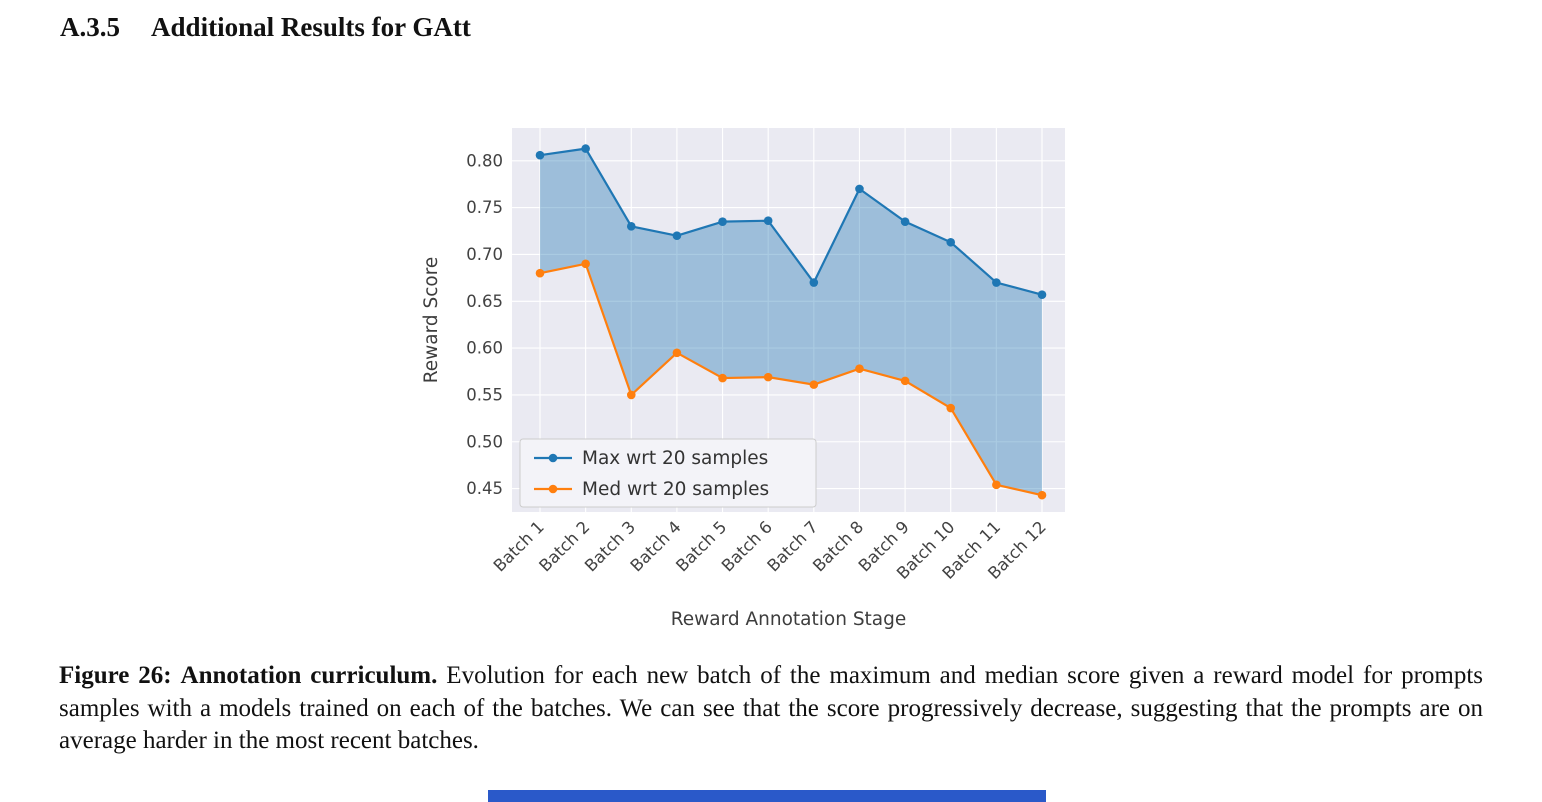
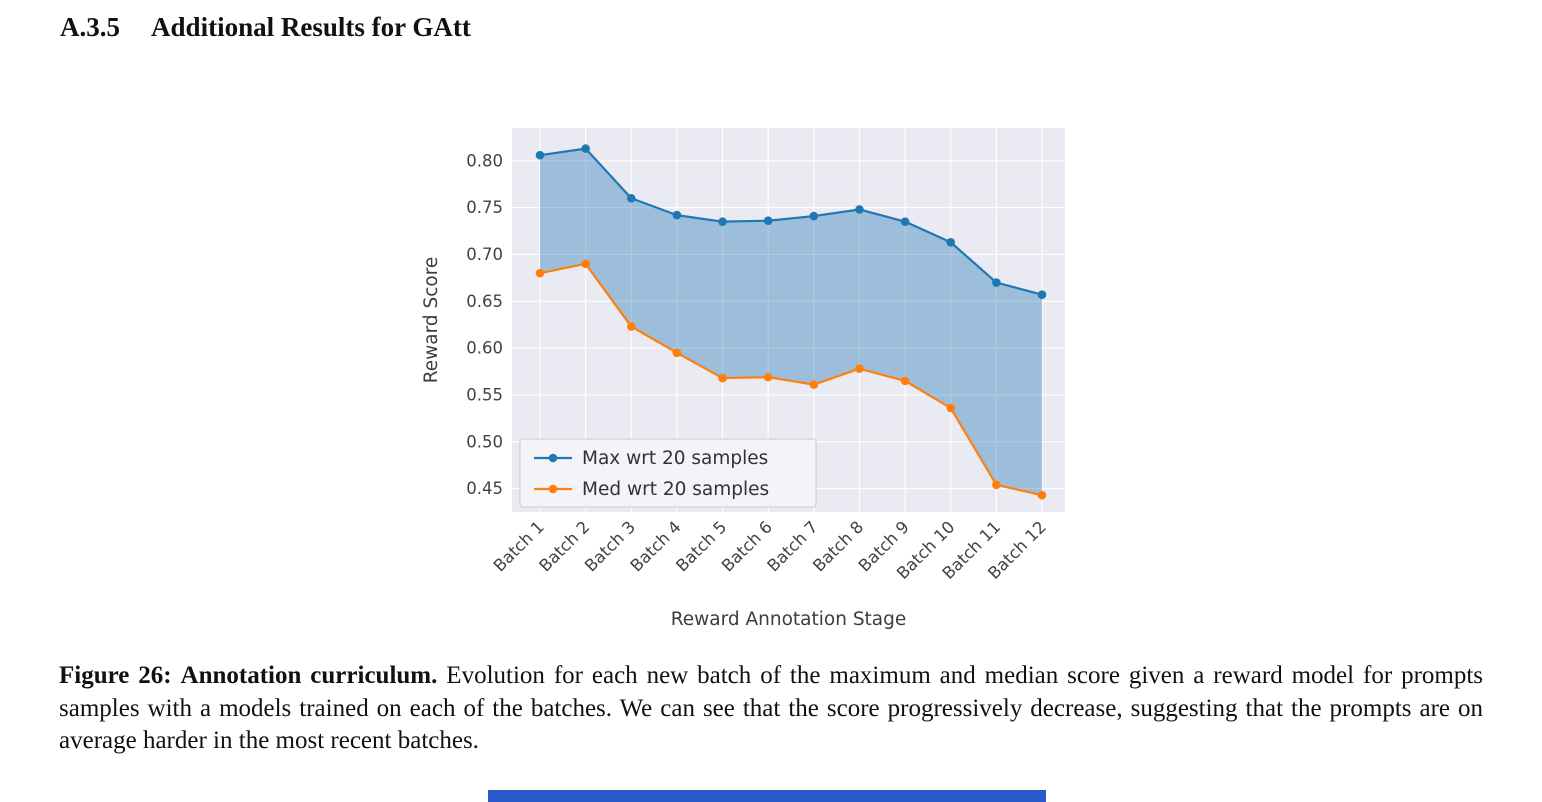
Max wrt 20 samples/Batch 3: 0.73 -> 0.76
Med wrt 20 samples/Batch 3: 0.55 -> 0.62
Max wrt 20 samples/Batch 4: 0.72 -> 0.74
Max wrt 20 samples/Batch 7: 0.67 -> 0.74
Max wrt 20 samples/Batch 8: 0.77 -> 0.75
